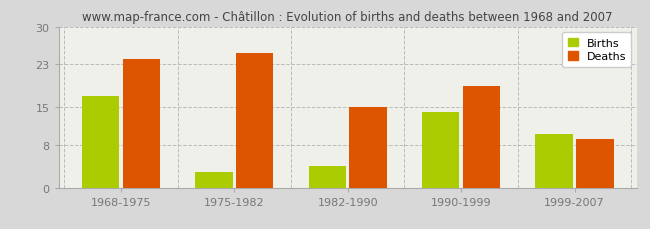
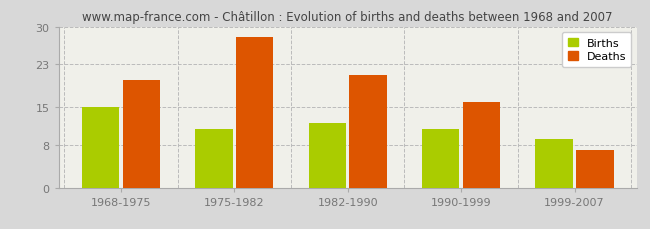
Births/1968-1975: 17 -> 15
Deaths/1968-1975: 24 -> 20
Births/1975-1982: 3 -> 11
Deaths/1975-1982: 25 -> 28
Births/1982-1990: 4 -> 12
Deaths/1982-1990: 15 -> 21
Births/1990-1999: 14 -> 11
Deaths/1990-1999: 19 -> 16
Births/1999-2007: 10 -> 9
Deaths/1999-2007: 9 -> 7
